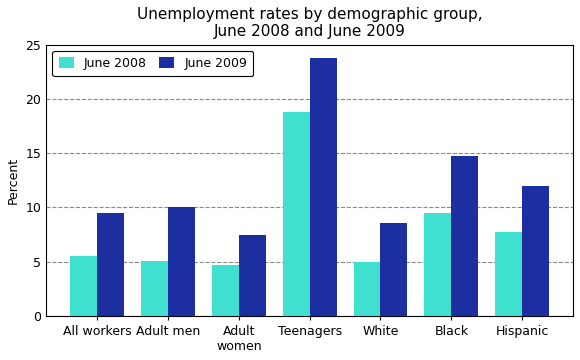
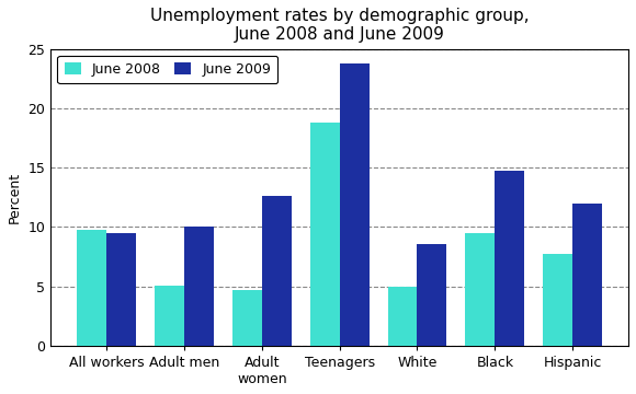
June 2008/All workers: 5.5 -> 9.8
June 2009/Adult women: 7.5 -> 12.6
